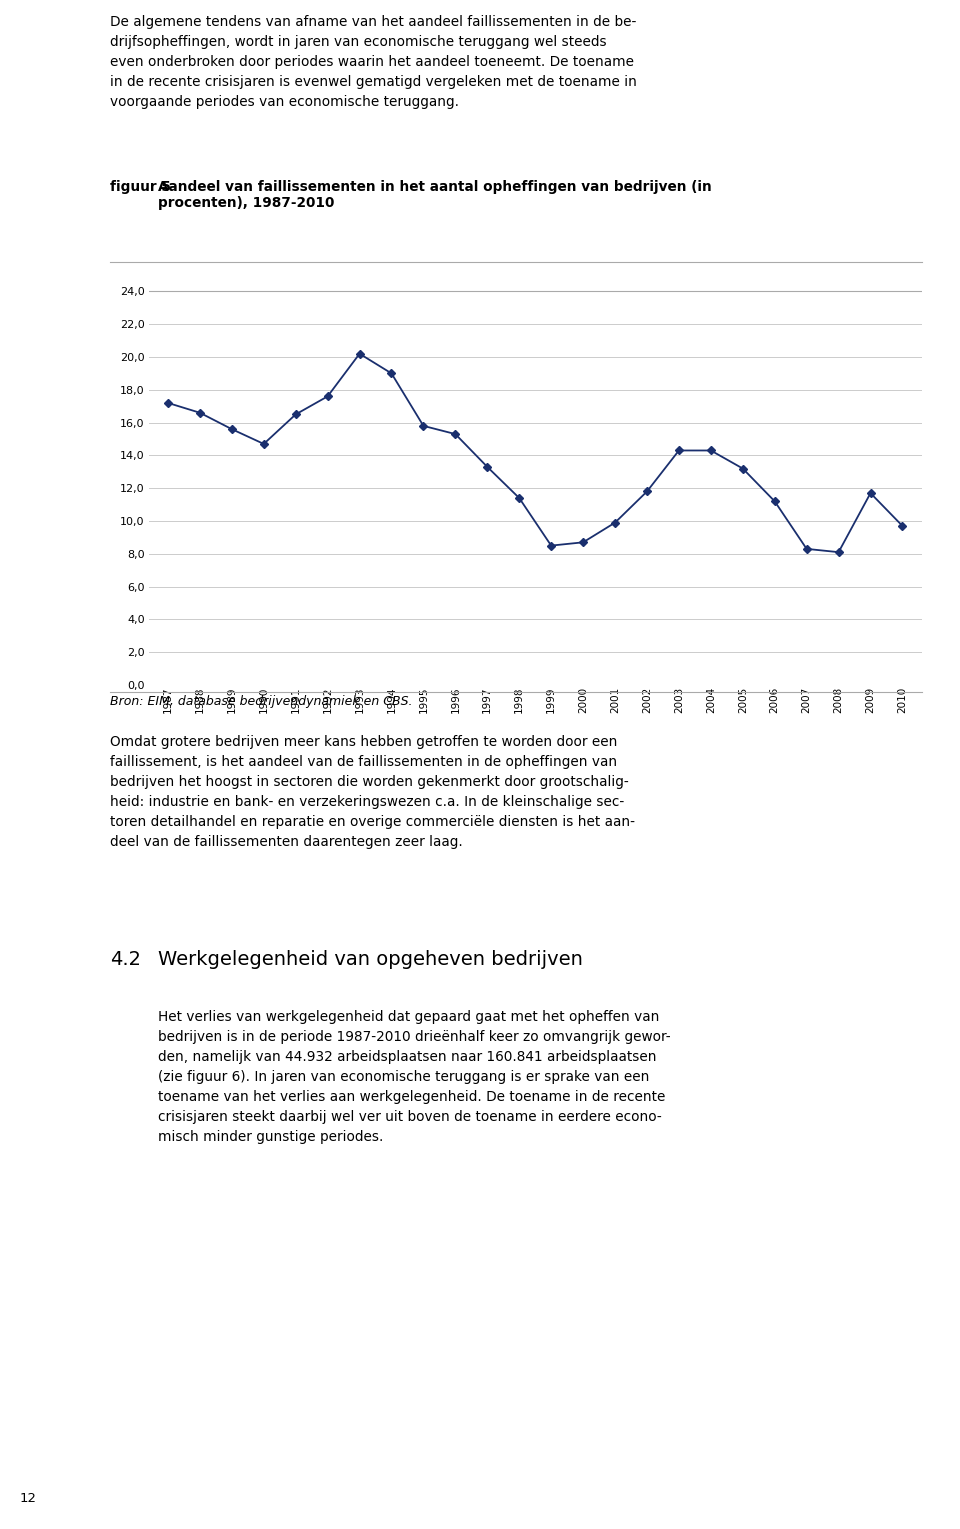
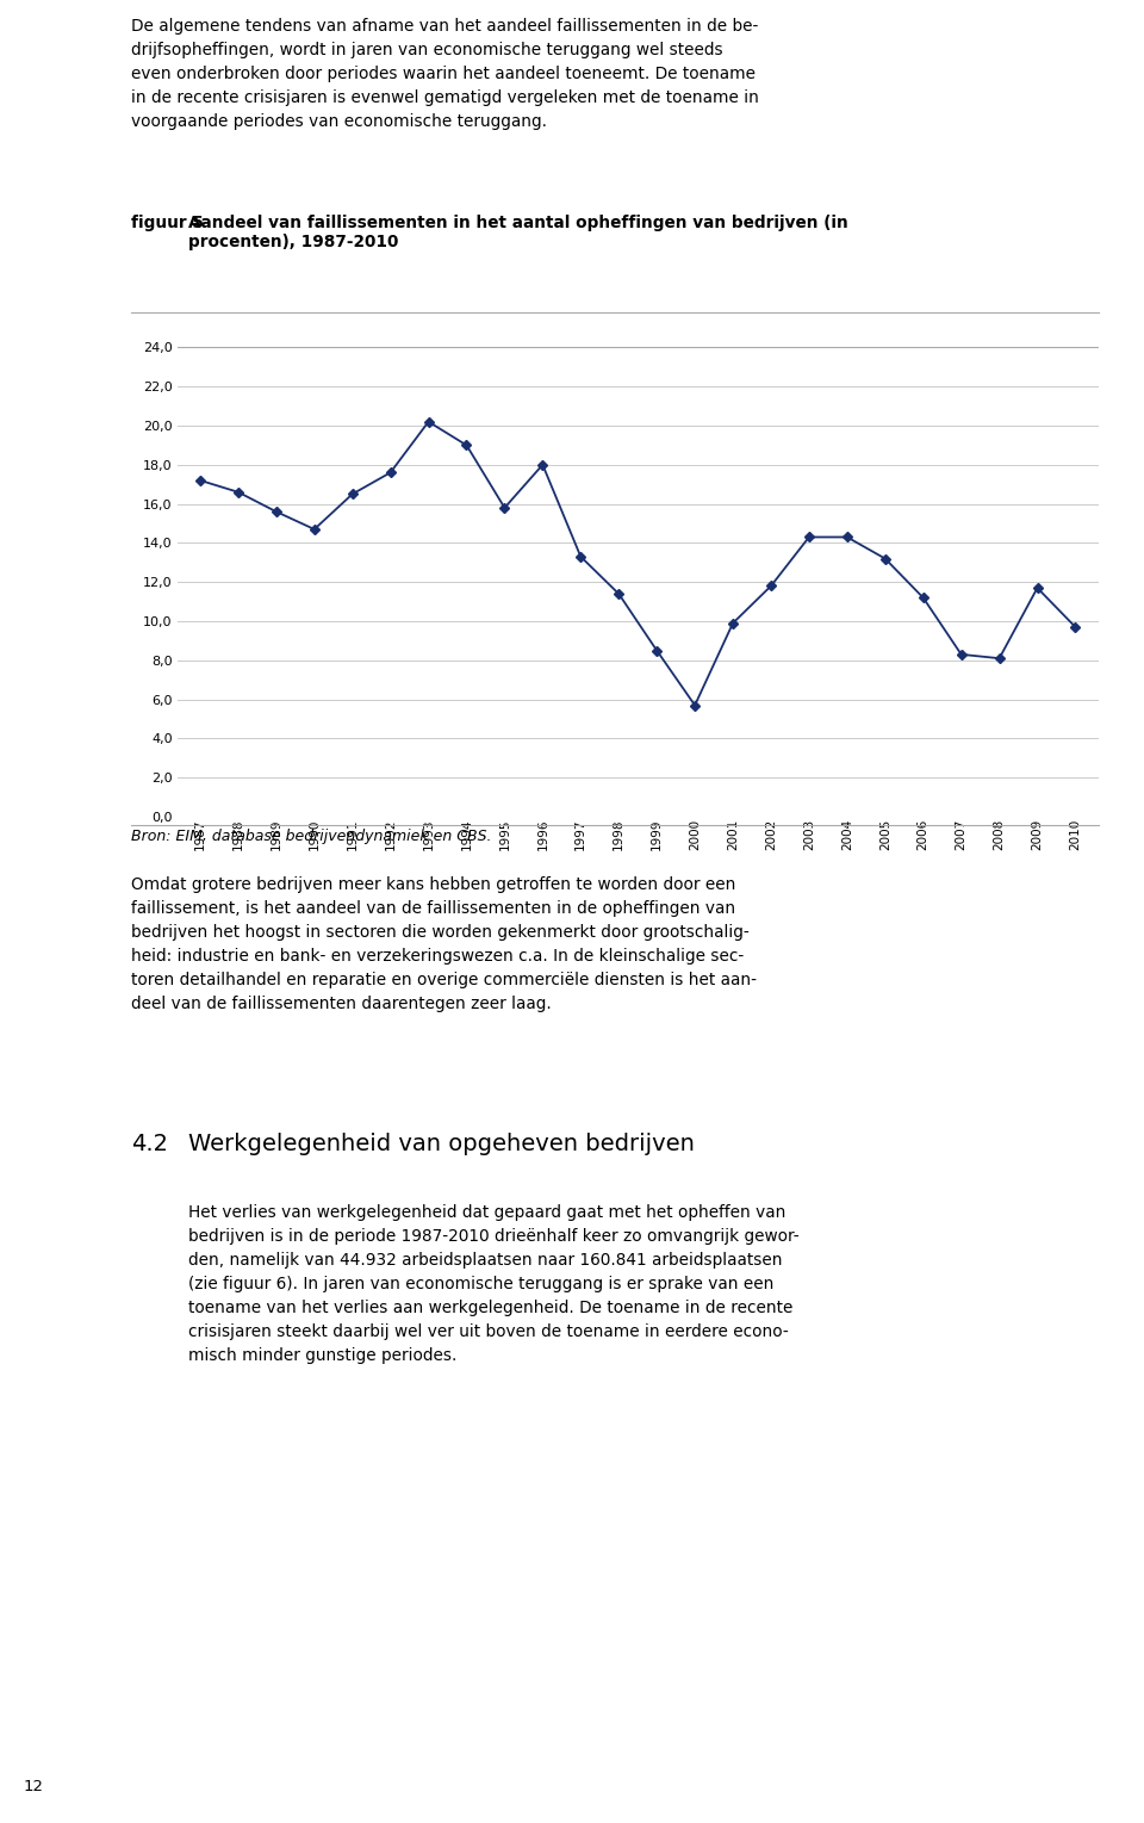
1996: 15,3 -> 18,0
2000: 8,7 -> 5,7
